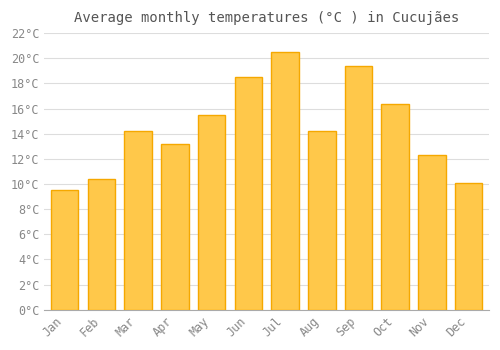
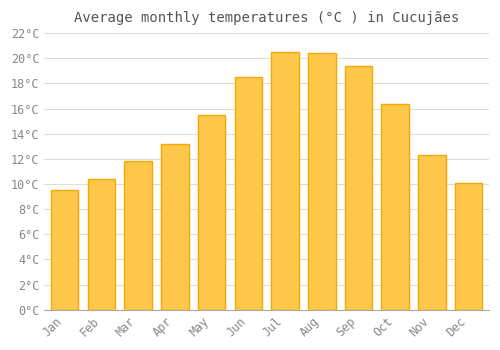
Mar: 14.2°C -> 11.8°C
Aug: 14.2°C -> 20.4°C
